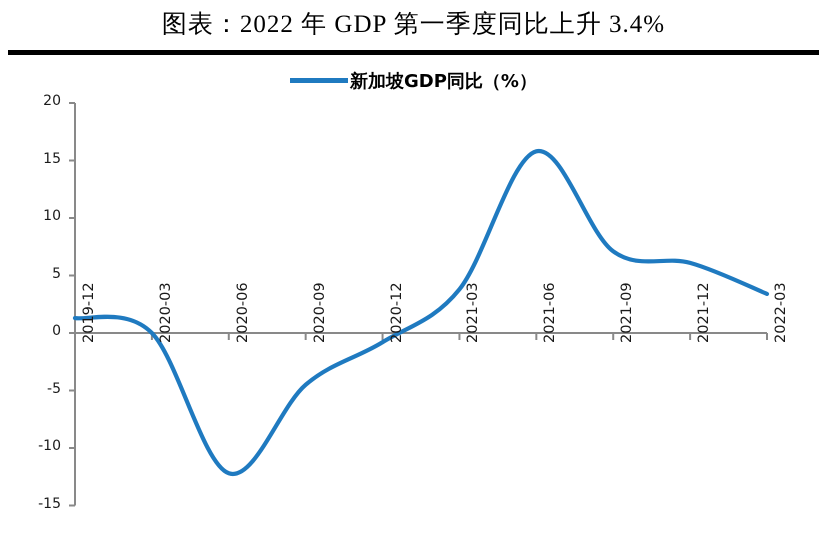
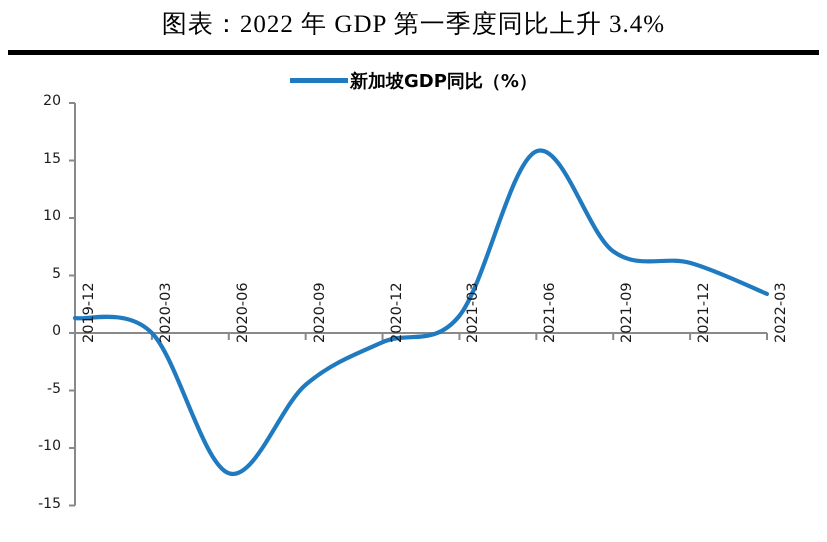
2021-03: 3.8 -> 1.5
